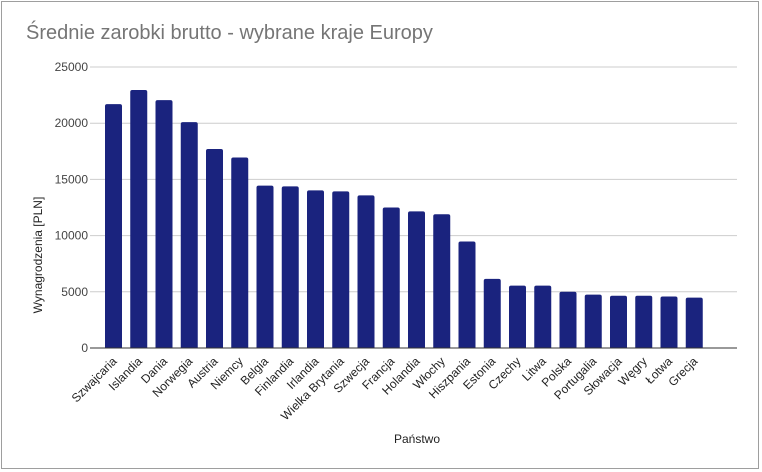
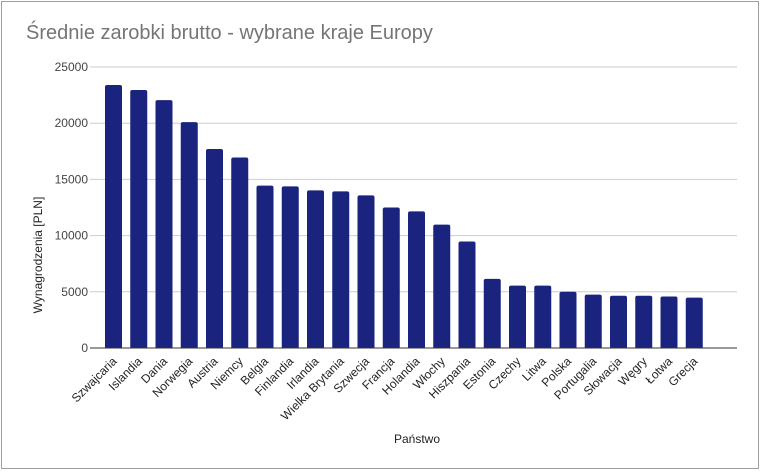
Szwajcaria: 21700 -> 23400
Włochy: 11900 -> 11000
